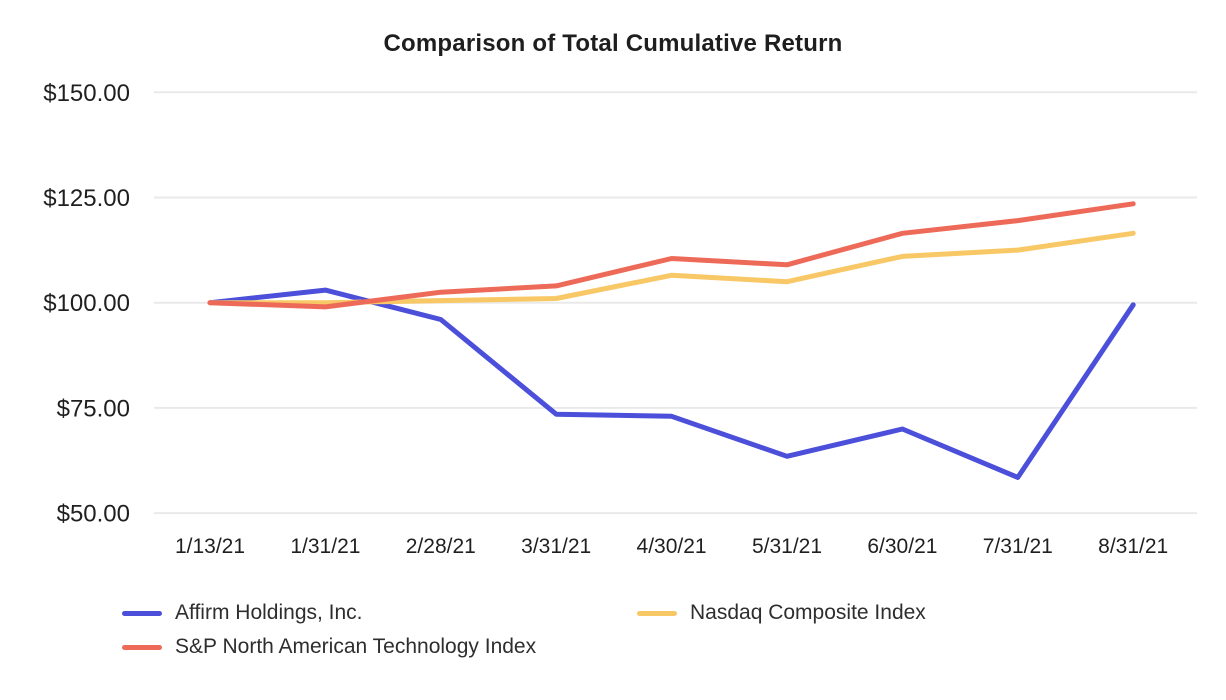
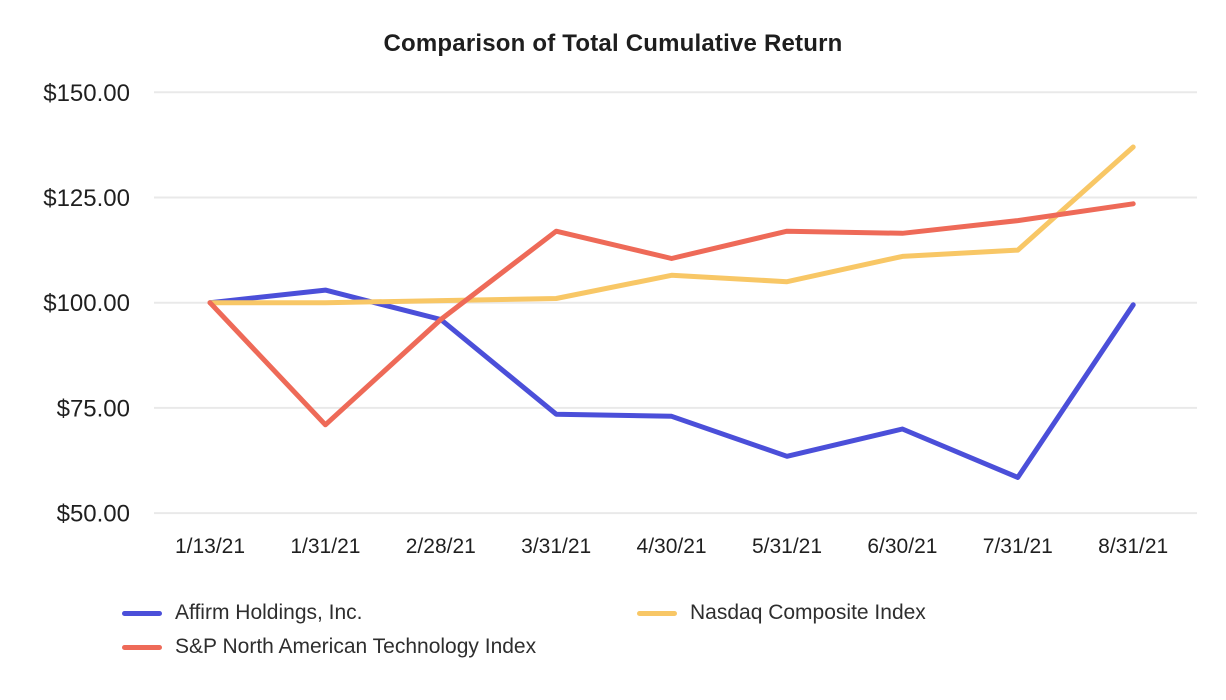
S&P North American Technology Index/1/31/21: $99 -> $71
S&P North American Technology Index/2/28/21: $102 -> $96
S&P North American Technology Index/3/31/21: $104 -> $117
S&P North American Technology Index/5/31/21: $109 -> $117
Nasdaq Composite Index/8/31/21: $116 -> $137
